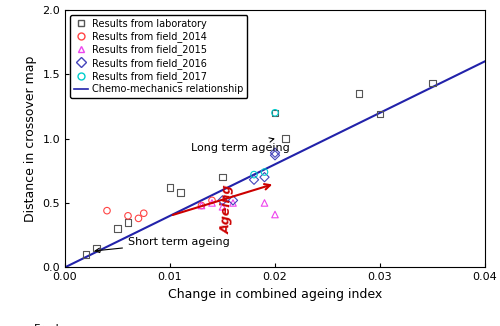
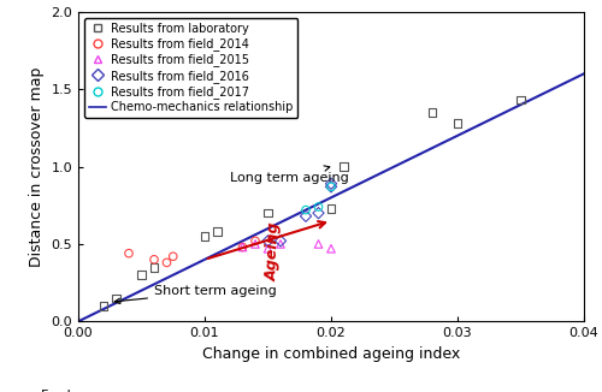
Results from laboratory/0.01: 0.62 -> 0.55
Results from laboratory/0.02: 1.20 -> 0.73
Results from field_2015/0.02: 0.41 -> 0.47
Results from field_2017/0.02: 1.20 -> 0.87
Results from laboratory/0.03: 1.19 -> 1.28
